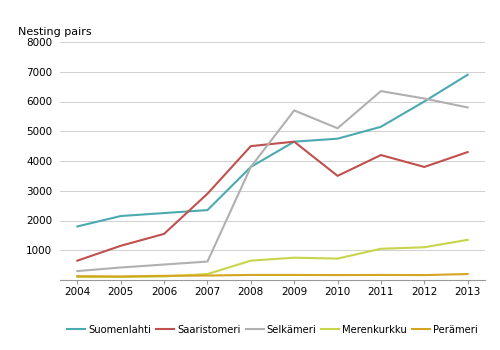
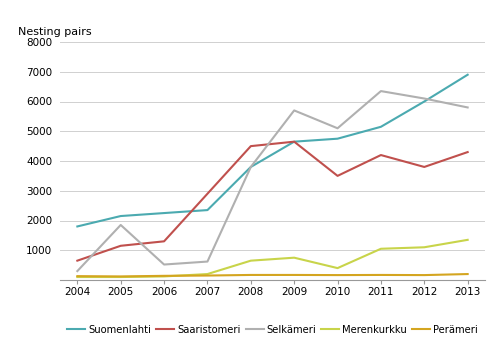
Selkämeri/2005: 420 -> 1850
Saaristomeri/2006: 1550 -> 1300
Merenkurkku/2010: 720 -> 400
